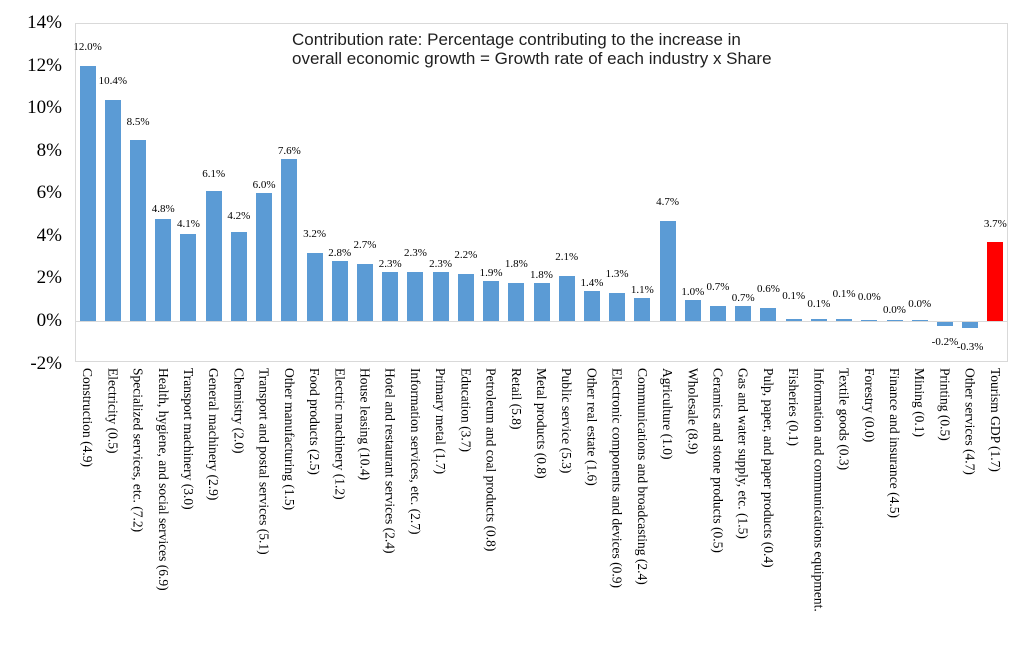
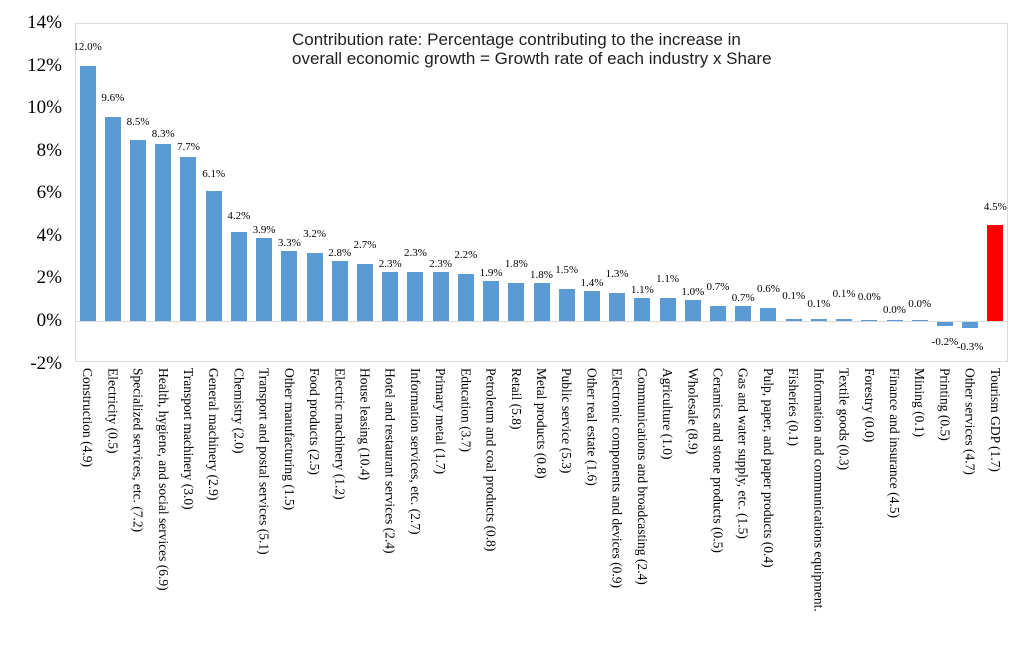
Electricity (0.5): 10.4% -> 9.6%
Health, hygiene, and social services (6.9): 4.8% -> 8.3%
Transport machinery (3.0): 4.1% -> 7.7%
Transport and postal services (5.1): 6.0% -> 3.9%
Other manufacturing (1.5): 7.6% -> 3.3%
Public service (5.3): 2.1% -> 1.5%
Agriculture (1.0): 4.7% -> 1.1%
Tourism GDP (1.7): 3.7% -> 4.5%
